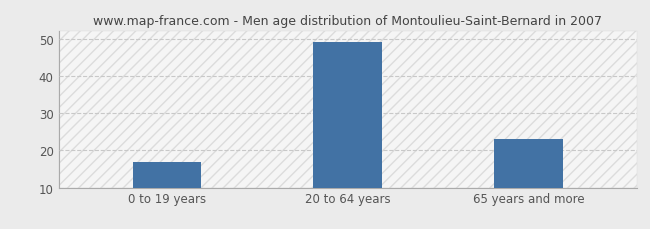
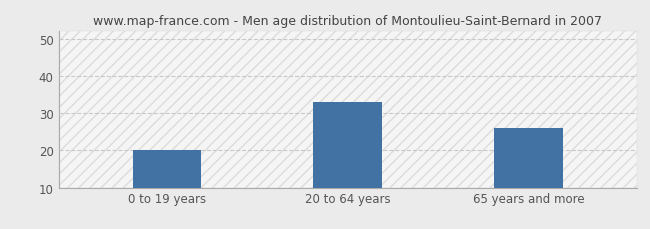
0 to 19 years: 17 -> 20
20 to 64 years: 49 -> 33
65 years and more: 23 -> 26
